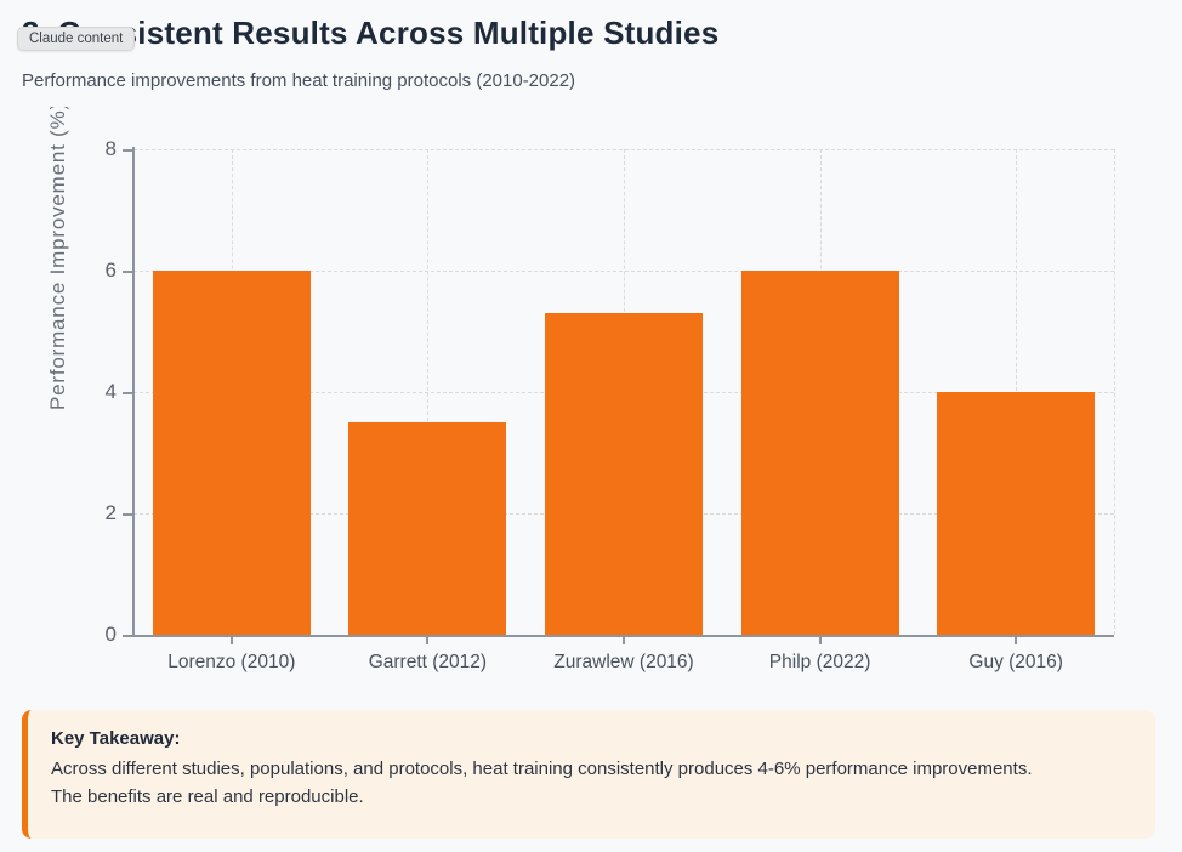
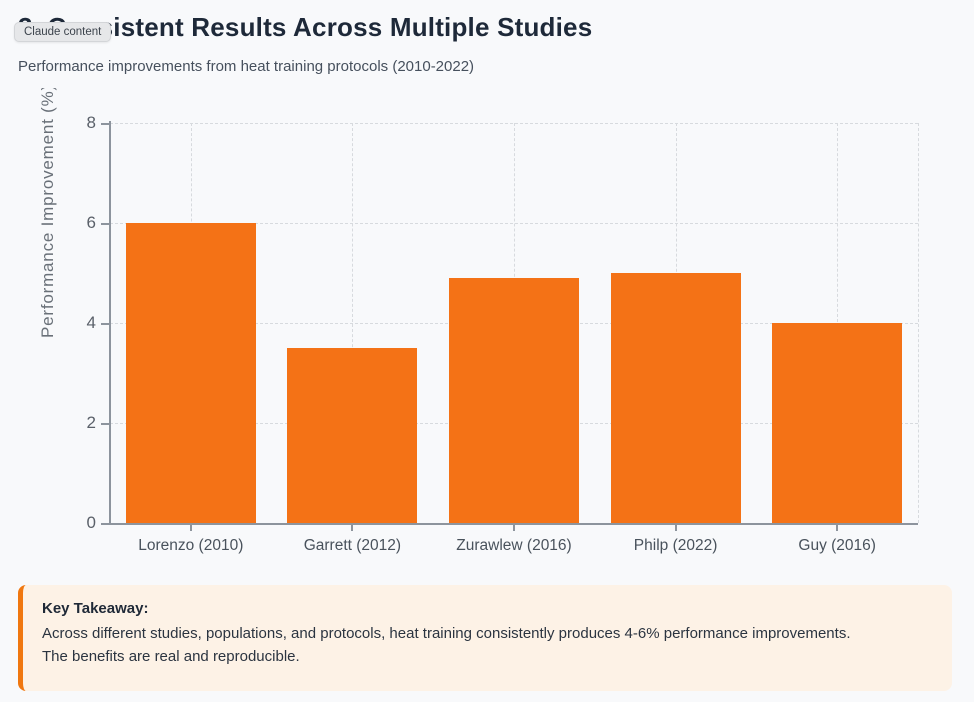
Zurawlew (2016): 5.3 -> 4.9
Philp (2022): 6.0 -> 5.0
